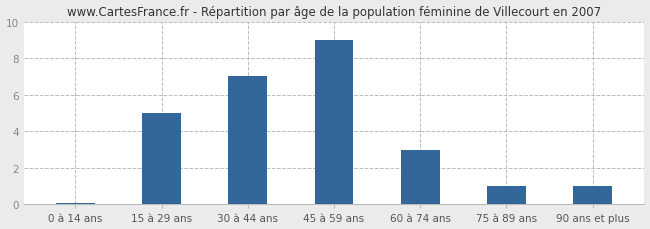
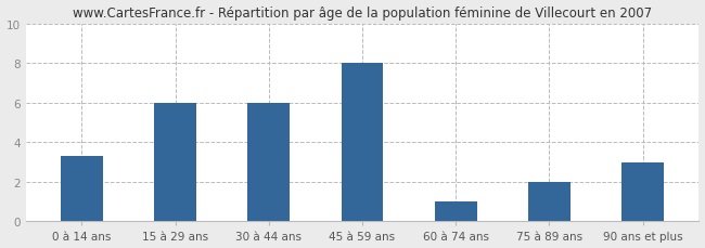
0 à 14 ans: 0.1 -> 3.3
15 à 29 ans: 5.0 -> 6.0
30 à 44 ans: 7.0 -> 6.0
45 à 59 ans: 9.0 -> 8.0
60 à 74 ans: 3.0 -> 1.0
75 à 89 ans: 1.0 -> 2.0
90 ans et plus: 1.0 -> 3.0
